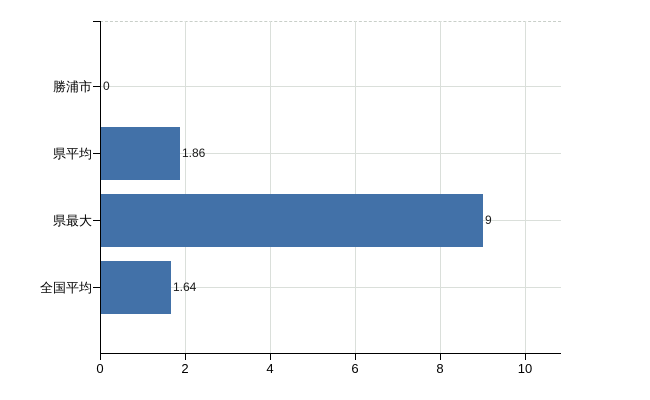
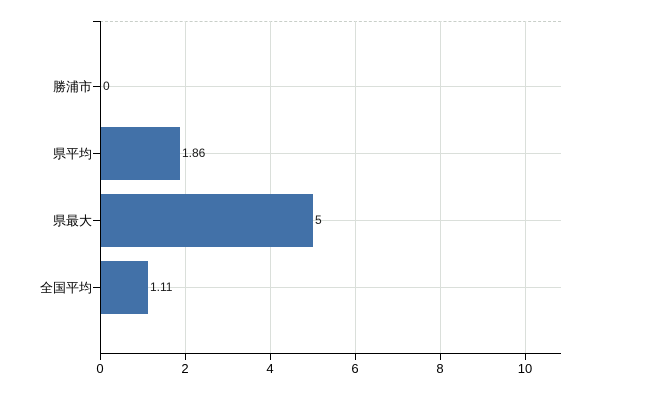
県最大: 9 -> 5
全国平均: 1.64 -> 1.11
